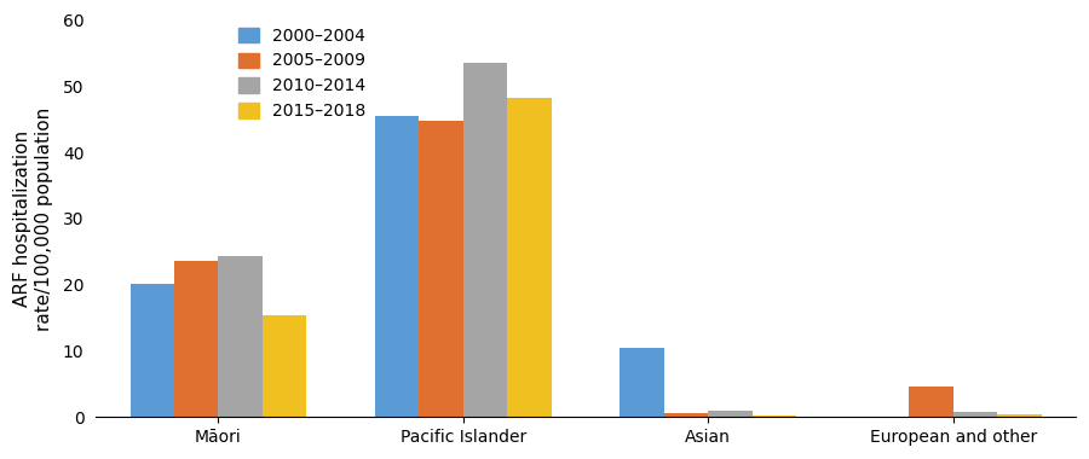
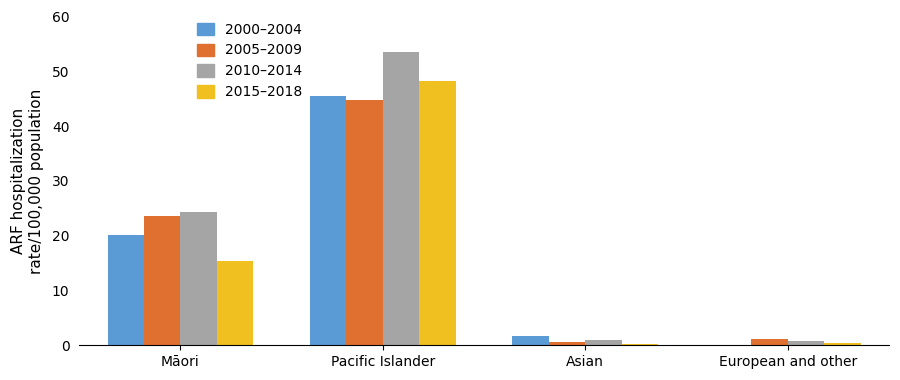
2000–2004/Asian: 10.4 -> 1.7
2005–2009/European and other: 4.6 -> 1.1
